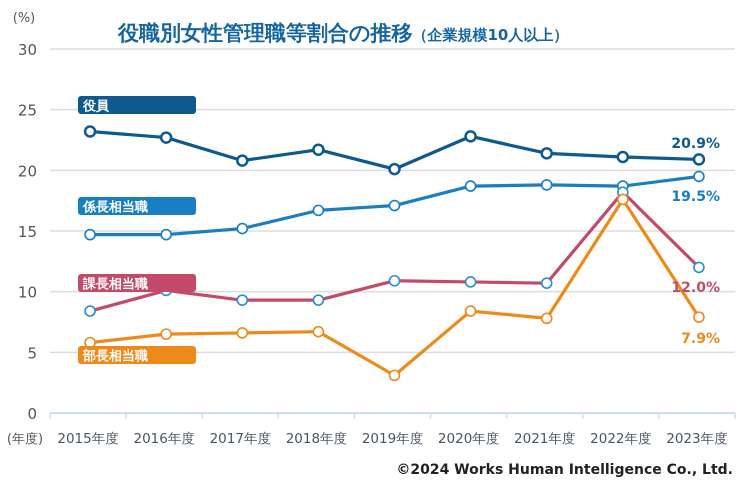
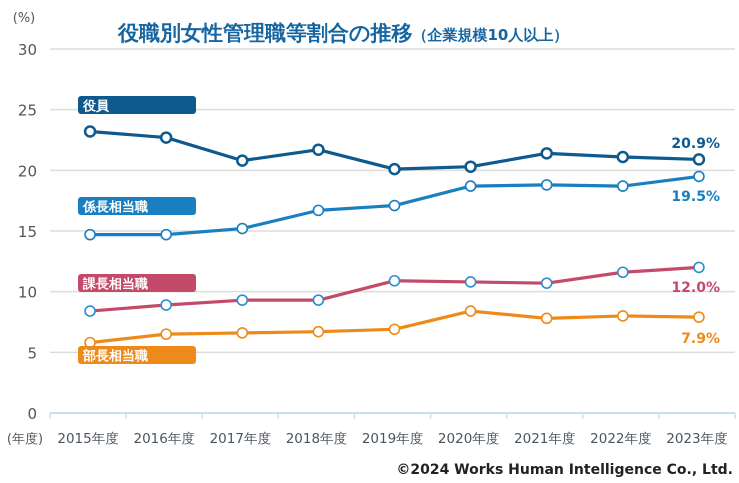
課長相当職/2016年度: 10.1 -> 8.9
部長相当職/2019年度: 3.1 -> 6.9
役員/2020年度: 22.8 -> 20.3
課長相当職/2022年度: 18.2 -> 11.6
部長相当職/2022年度: 17.6 -> 8.0
